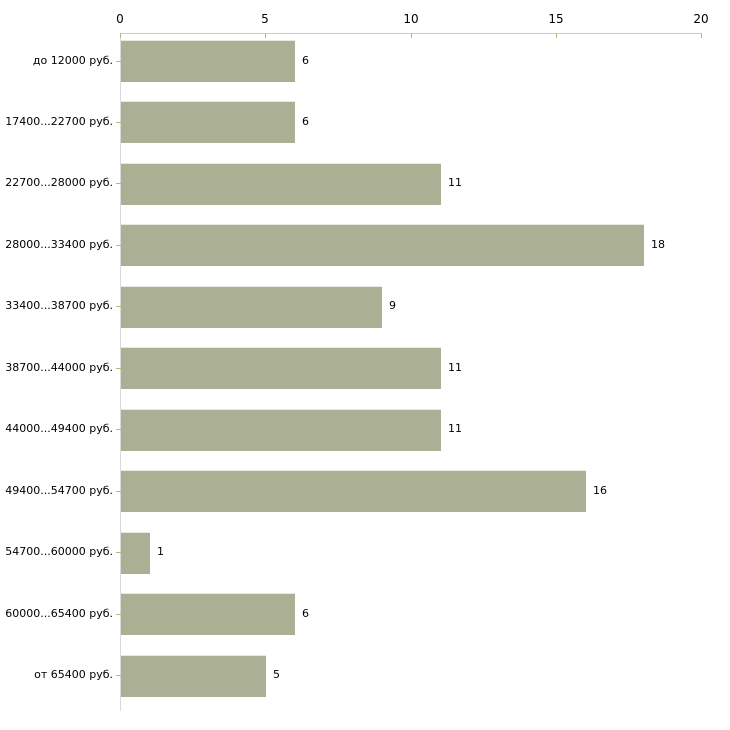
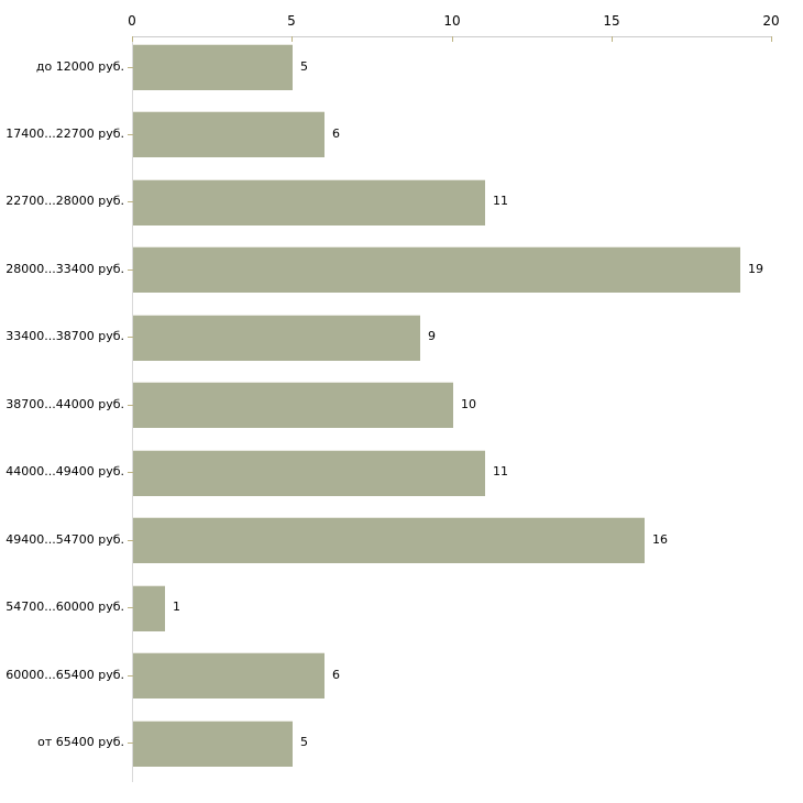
до 12000 руб.: 6 -> 5
28000...33400 руб.: 18 -> 19
38700...44000 руб.: 11 -> 10
